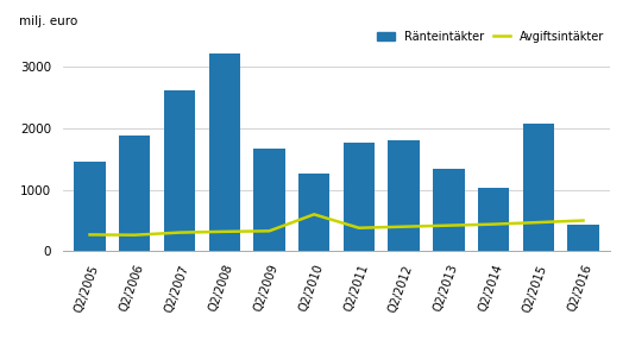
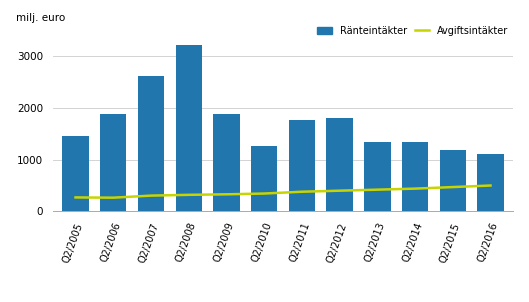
Ränteintäkter/Q2/2009: 1660 -> 1880
Avgiftsintäkter/Q2/2010: 600 -> 340
Ränteintäkter/Q2/2014: 1040 -> 1350
Ränteintäkter/Q2/2015: 2080 -> 1190
Ränteintäkter/Q2/2016: 440 -> 1100
